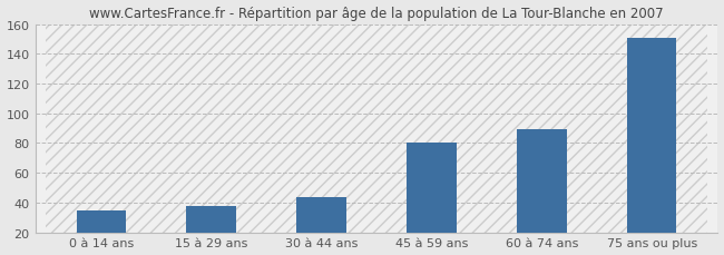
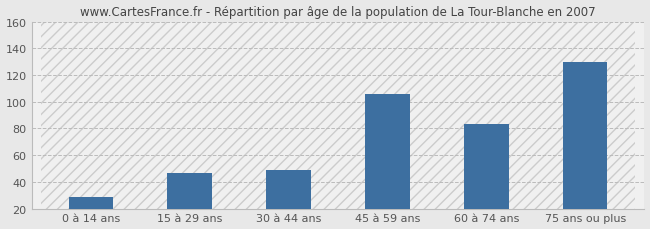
0 à 14 ans: 35 -> 29
15 à 29 ans: 38 -> 47
30 à 44 ans: 44 -> 49
45 à 59 ans: 80 -> 106
60 à 74 ans: 89 -> 83
75 ans ou plus: 151 -> 130
